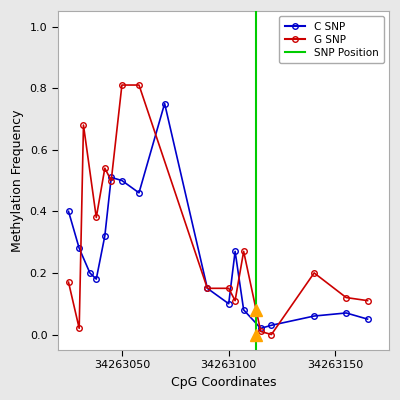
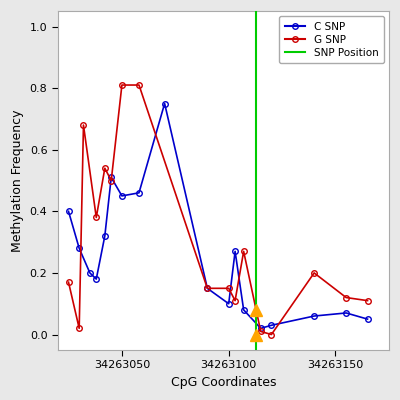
C SNP/34263050: 0.50 -> 0.45
